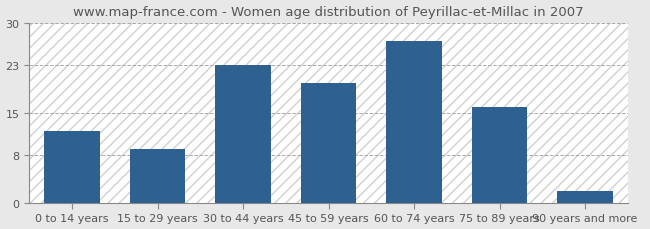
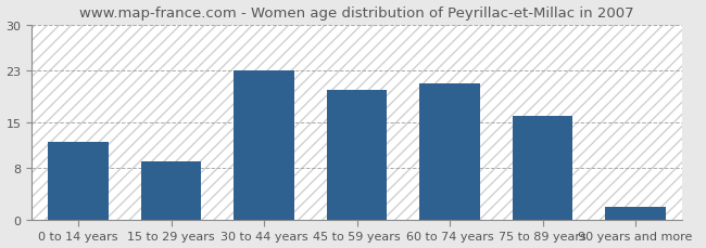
60 to 74 years: 27 -> 21
